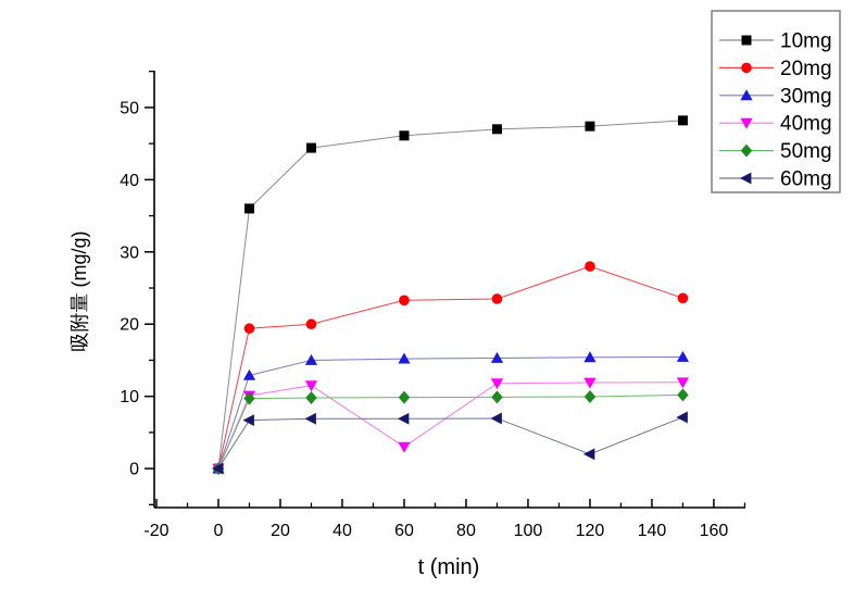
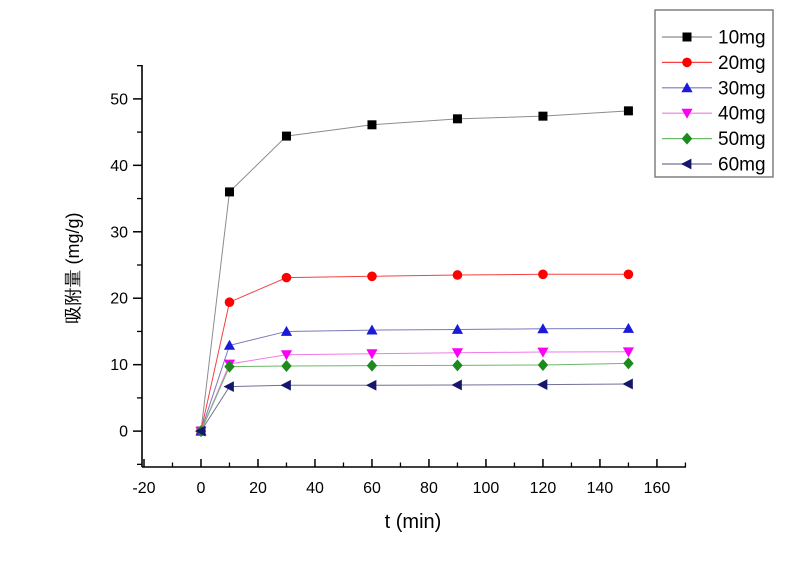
20mg/30: 20 -> 23
40mg/60: 3 -> 12
20mg/120: 28 -> 24
60mg/120: 2 -> 7
